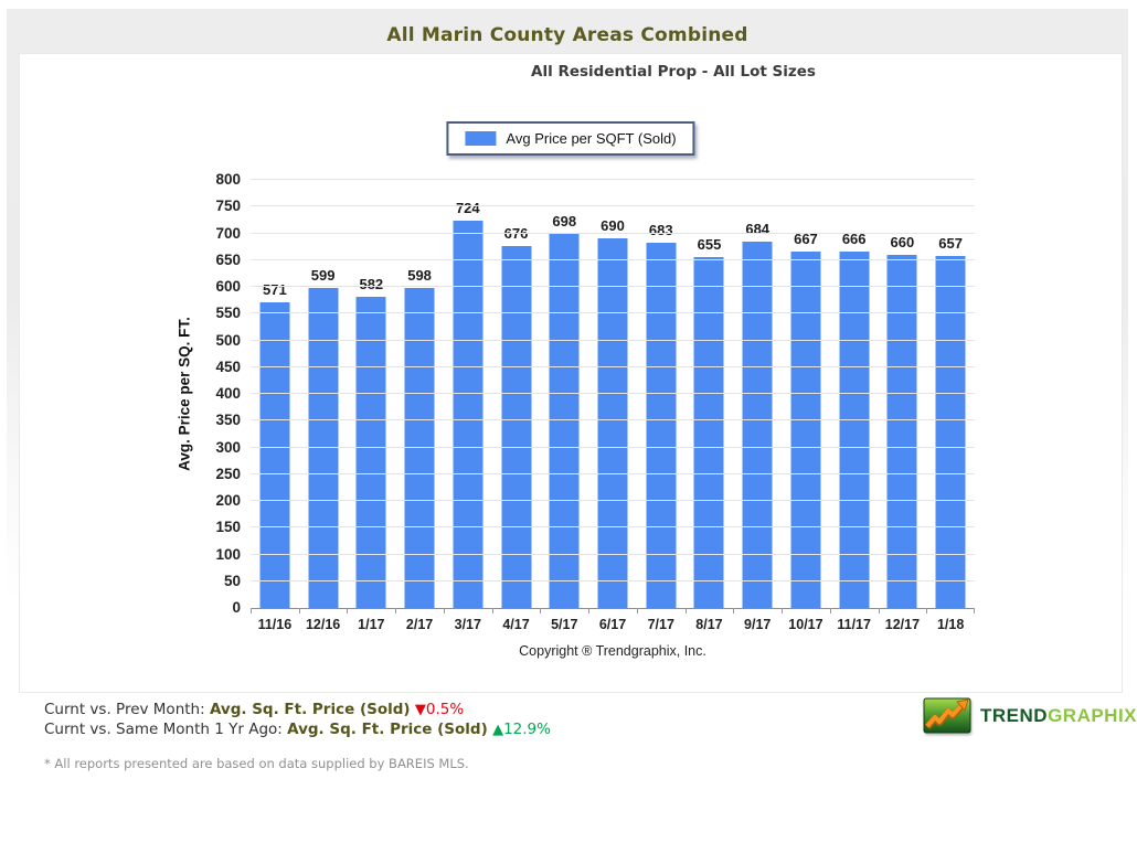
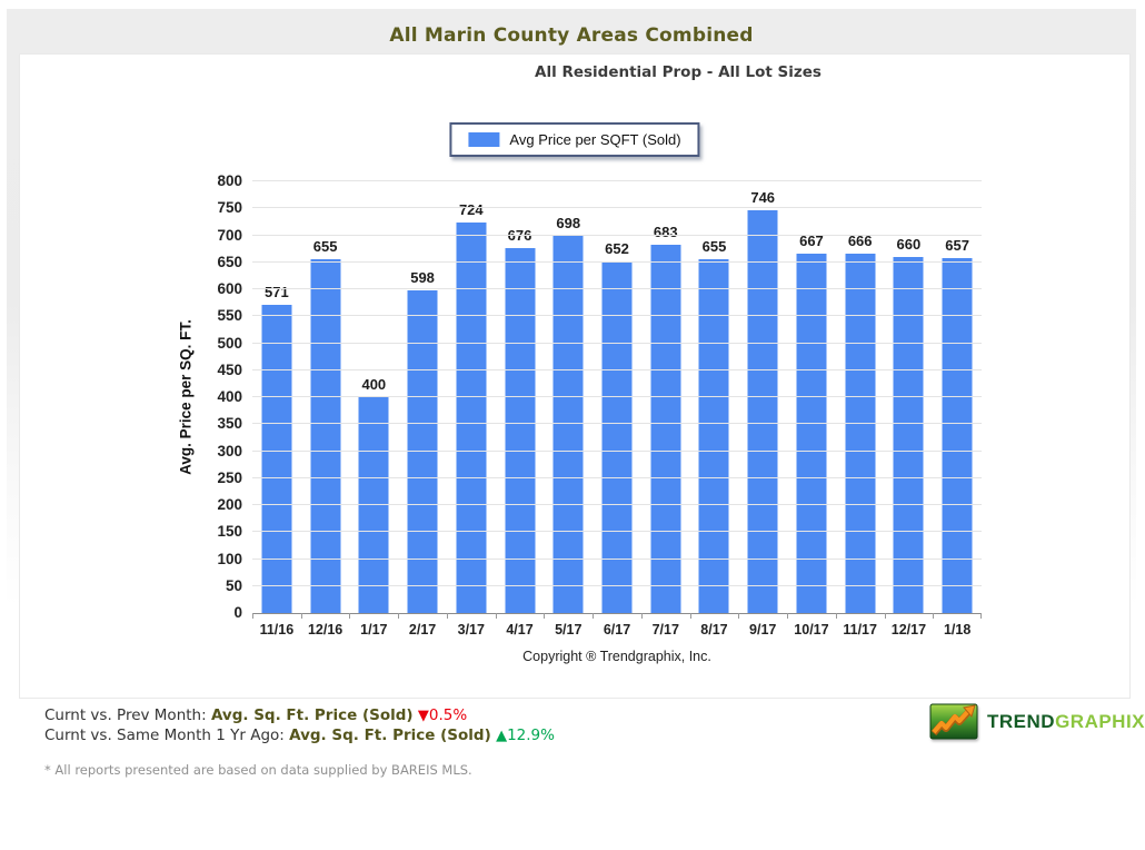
12/16: 599 -> 655
1/17: 582 -> 400
6/17: 690 -> 652
9/17: 684 -> 746
